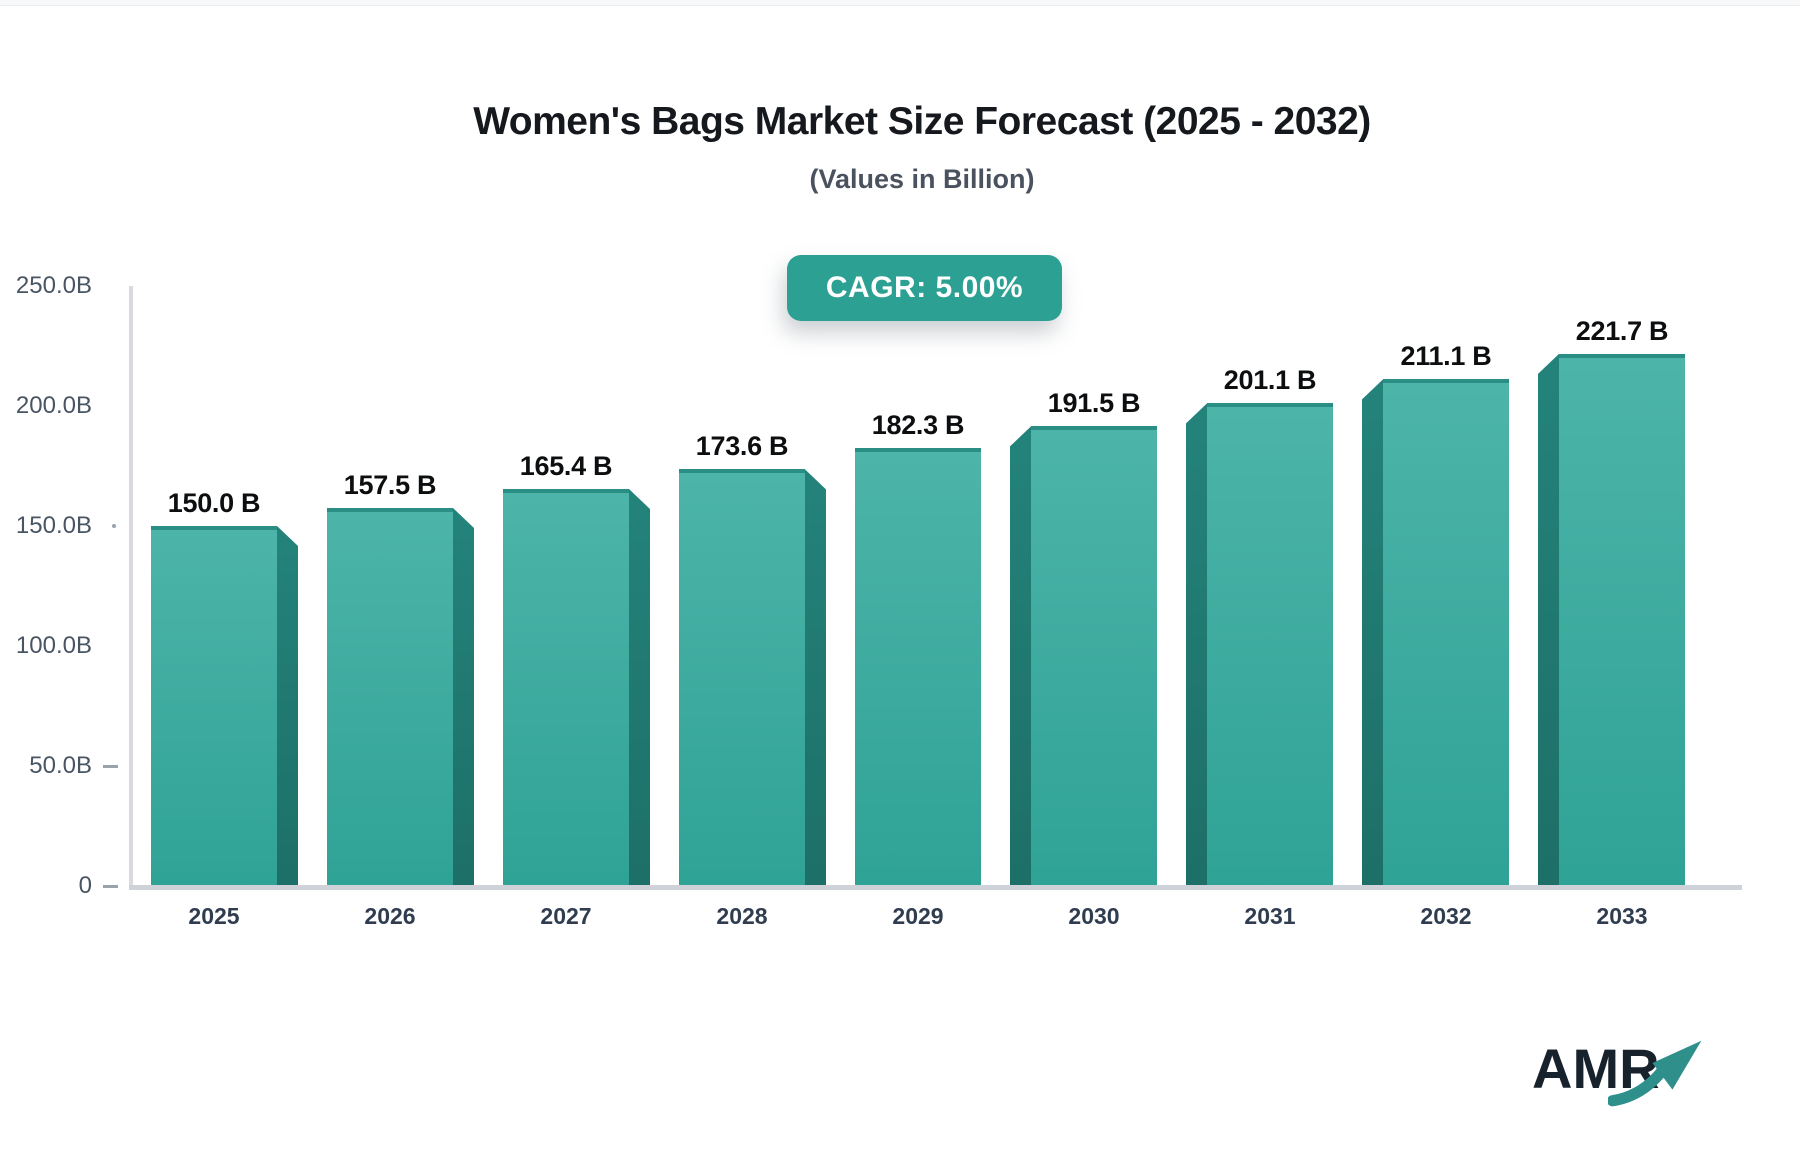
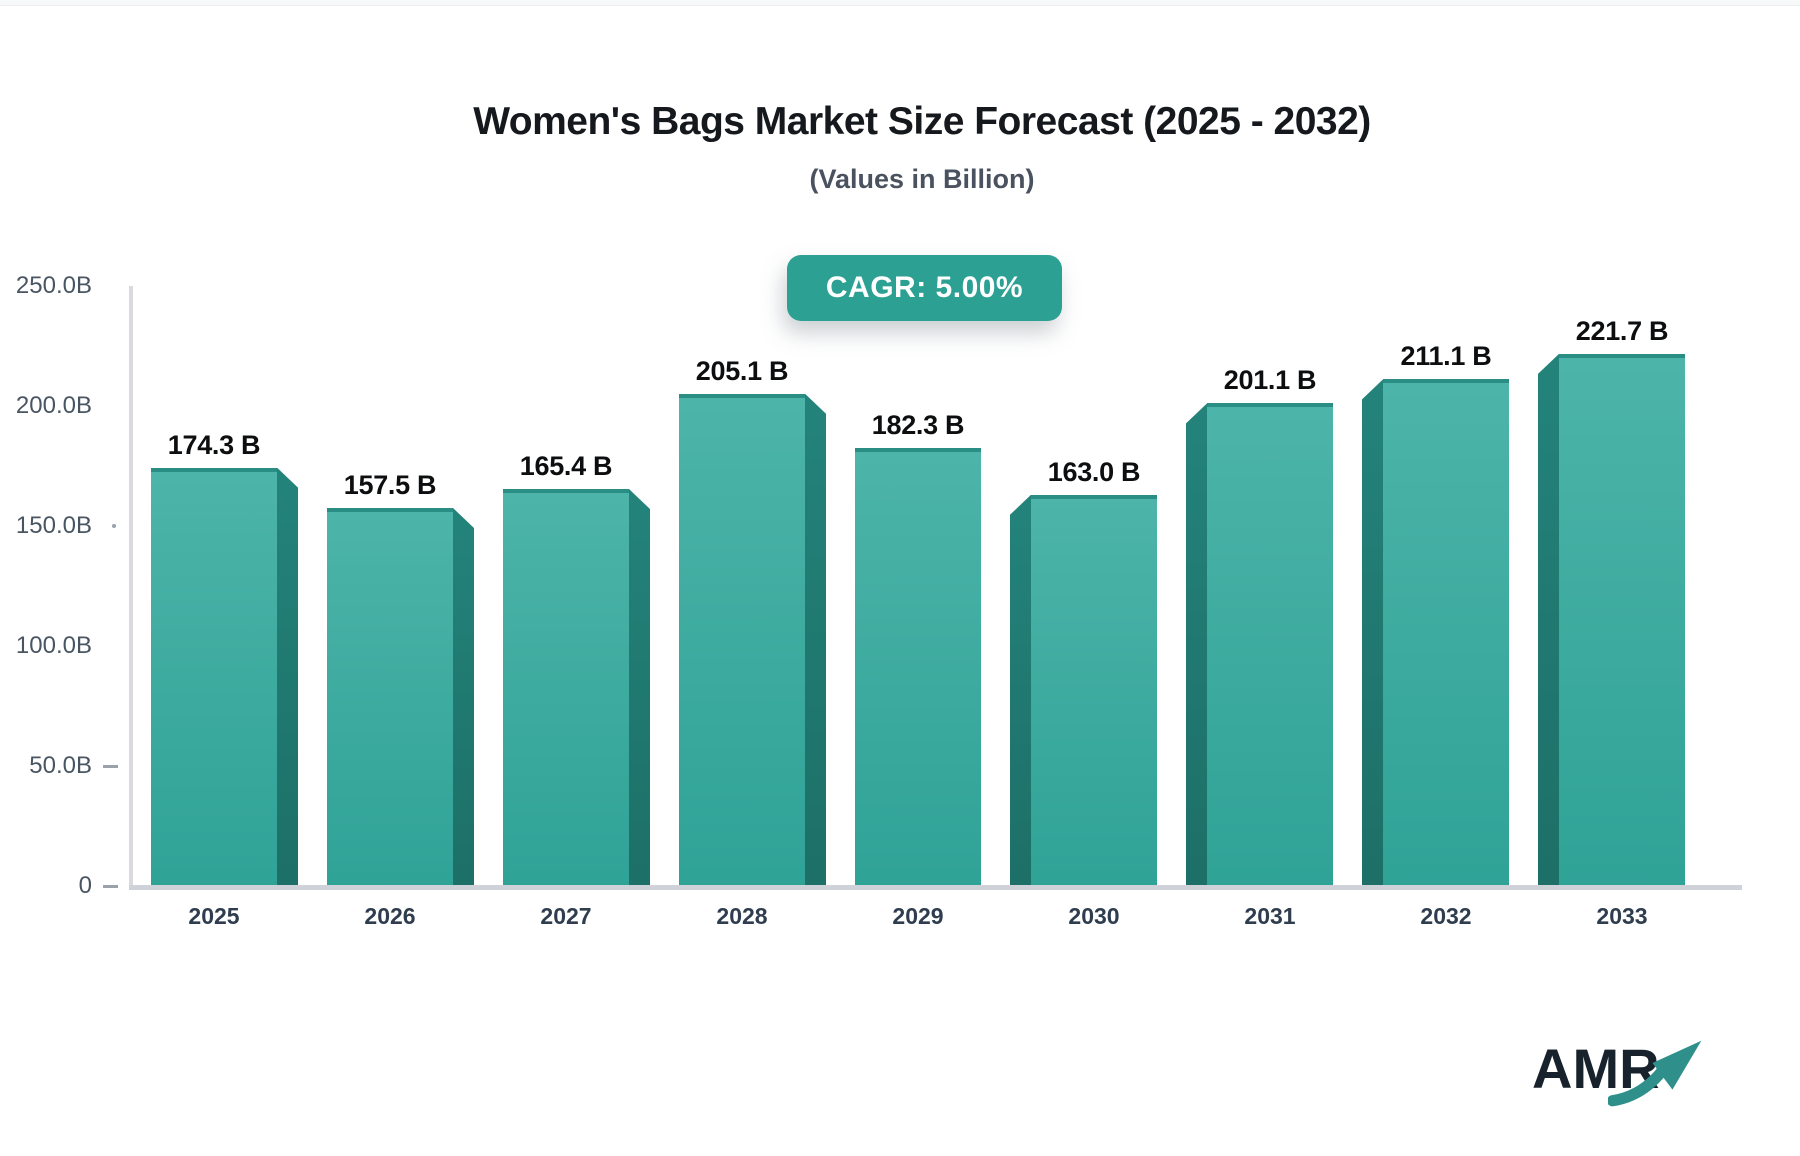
2025: 150.0 -> 174.3
2028: 173.6 -> 205.1
2030: 191.5 -> 163.0
